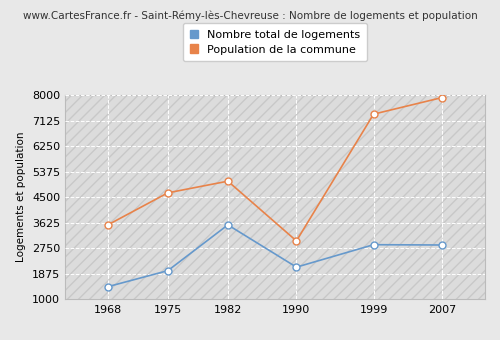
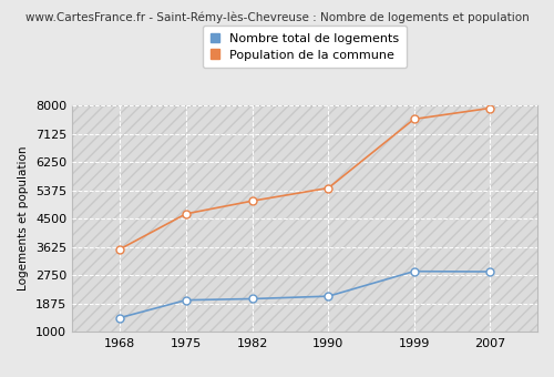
Nombre total de logements/1982: 3550 -> 2020
Population de la commune/1990: 3000 -> 5450
Population de la commune/1999: 7350 -> 7580
